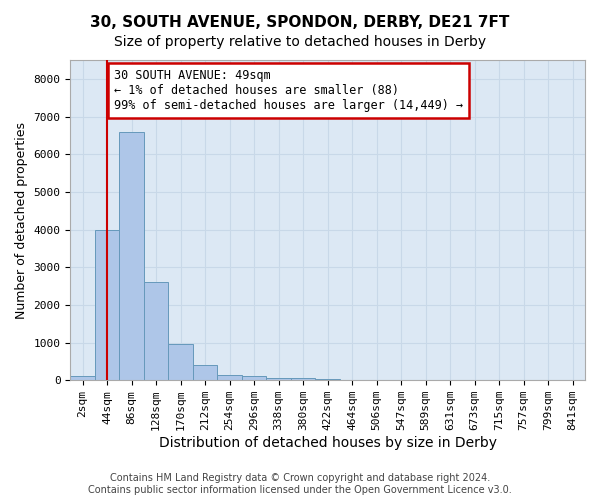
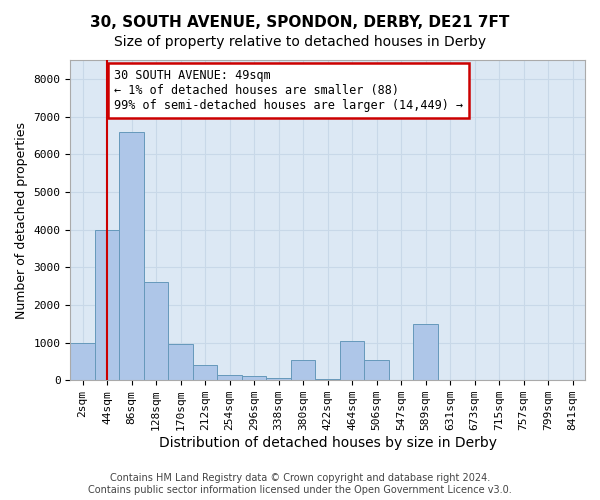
2sqm: 100 -> 1000
380sqm: 50 -> 550
464sqm: 10 -> 1050
506sqm: 10 -> 550
589sqm: 0 -> 1500
